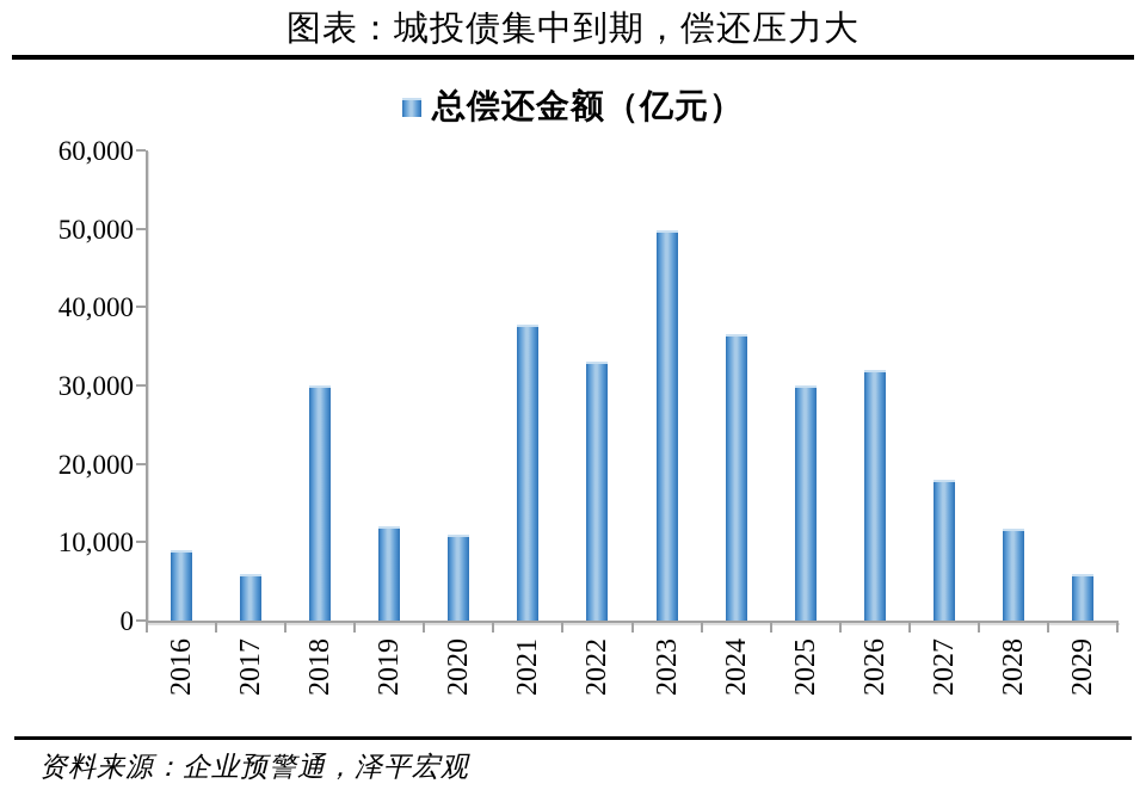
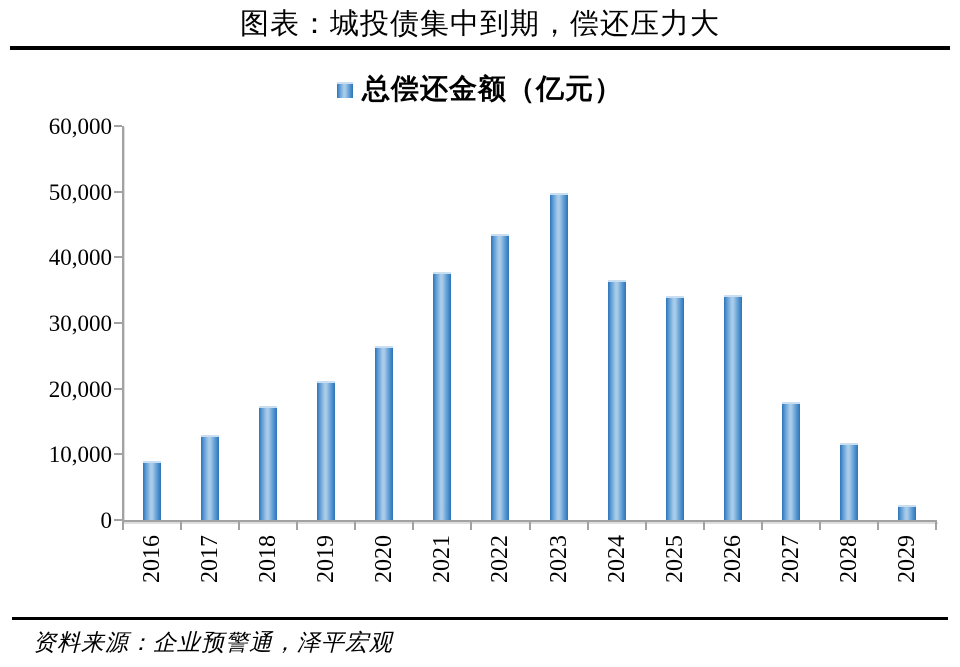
2017: 6000 -> 13000
2018: 30000 -> 17000
2019: 12000 -> 21000
2020: 11000 -> 26000
2022: 33000 -> 44000
2025: 30000 -> 34000
2026: 32000 -> 34000
2029: 6000 -> 2000
